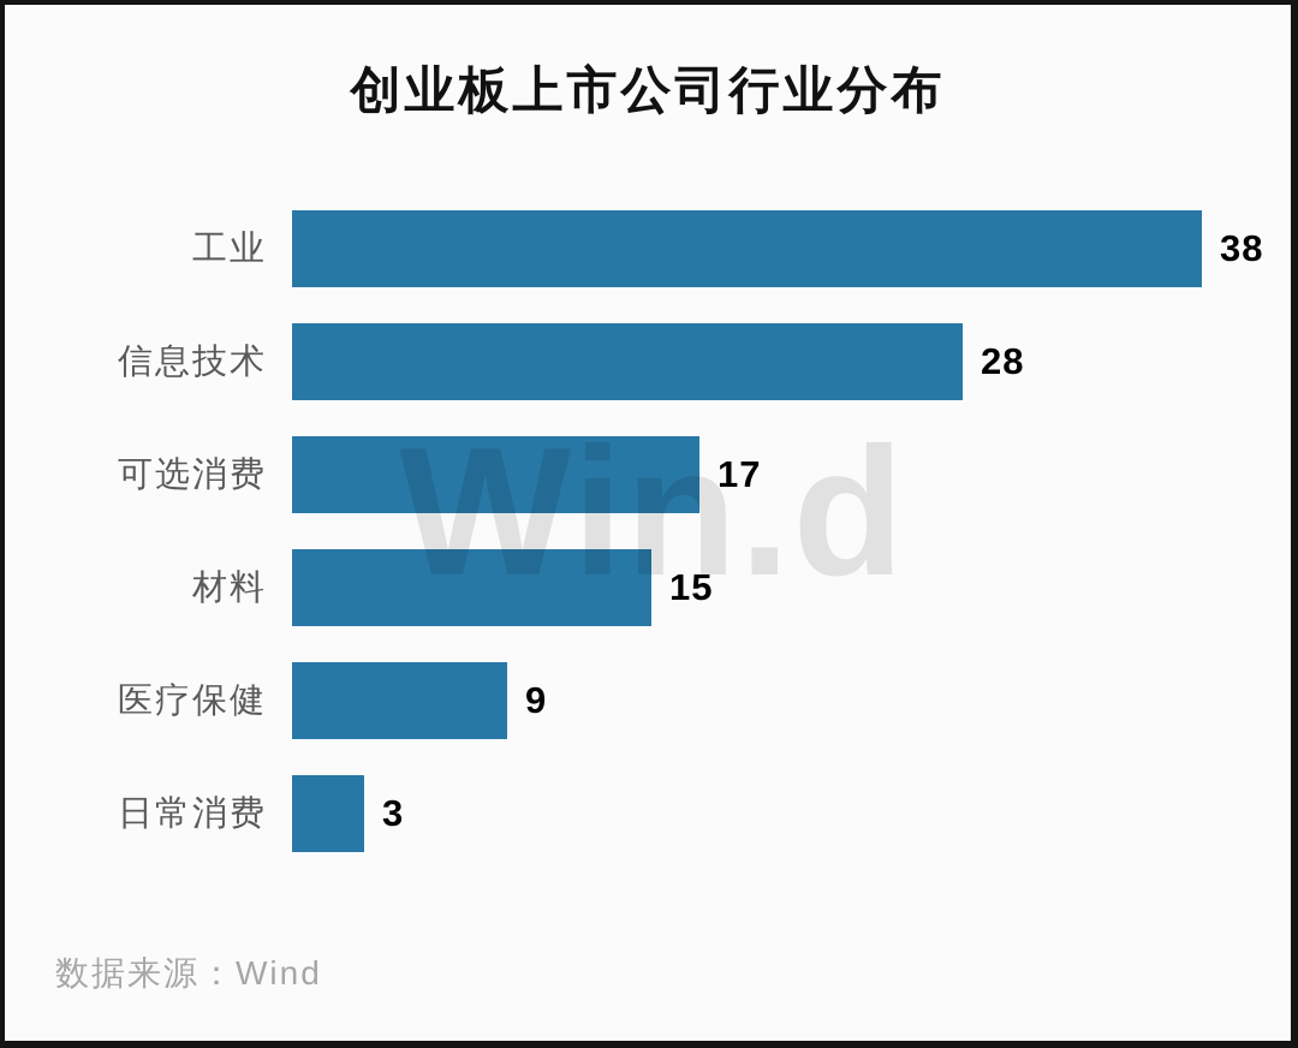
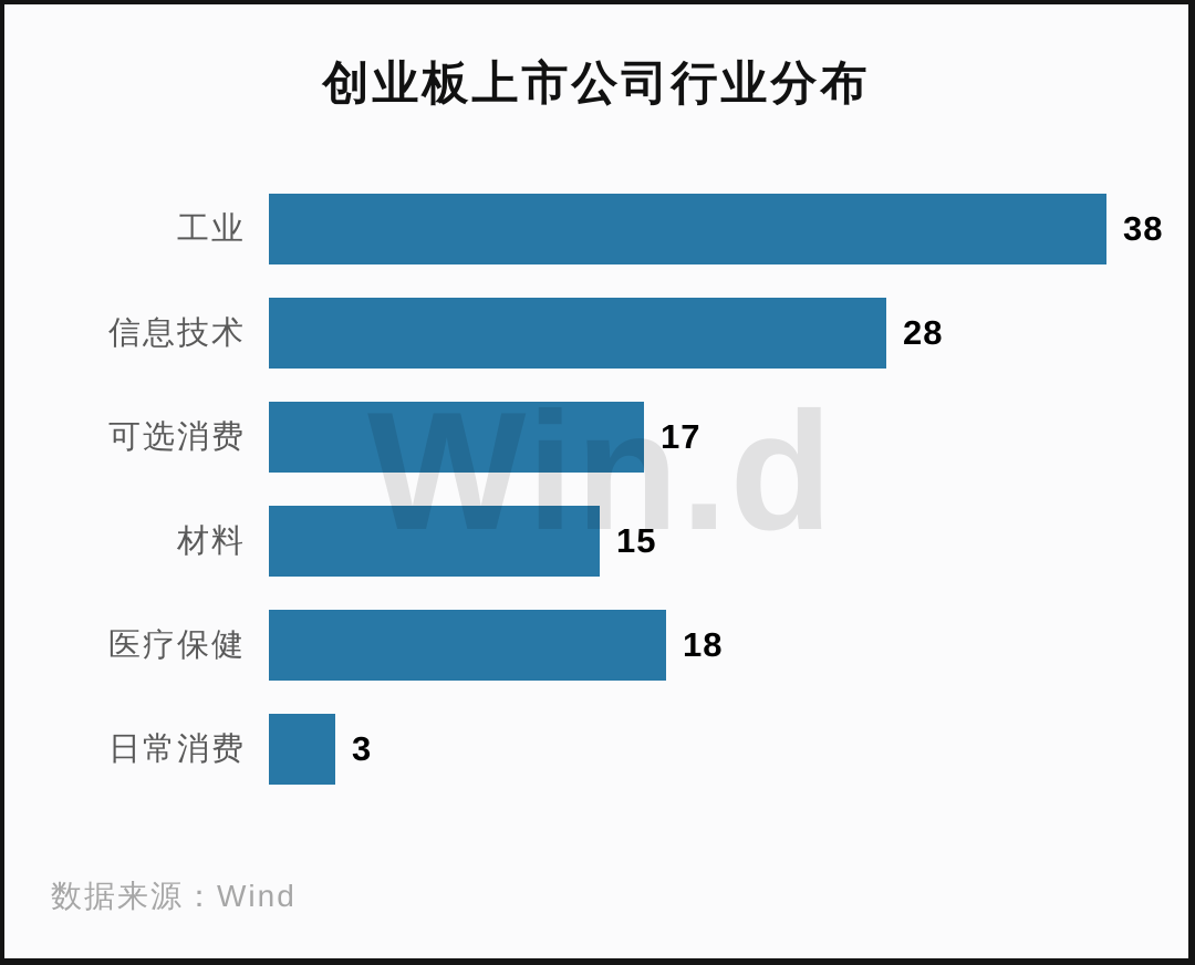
医疗保健: 9 -> 18
